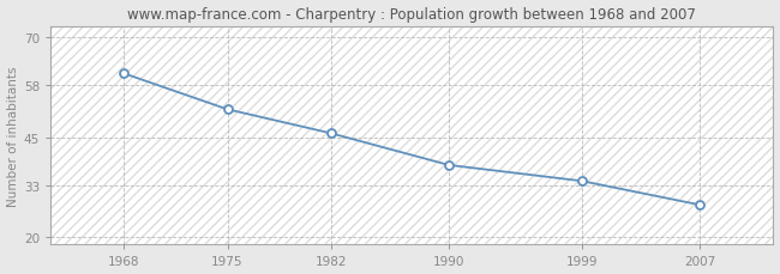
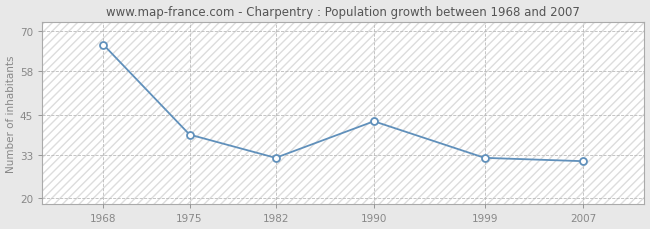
1968: 61 -> 66
1975: 52 -> 39
1982: 46 -> 32
1990: 38 -> 43
1999: 34 -> 32
2007: 28 -> 31
